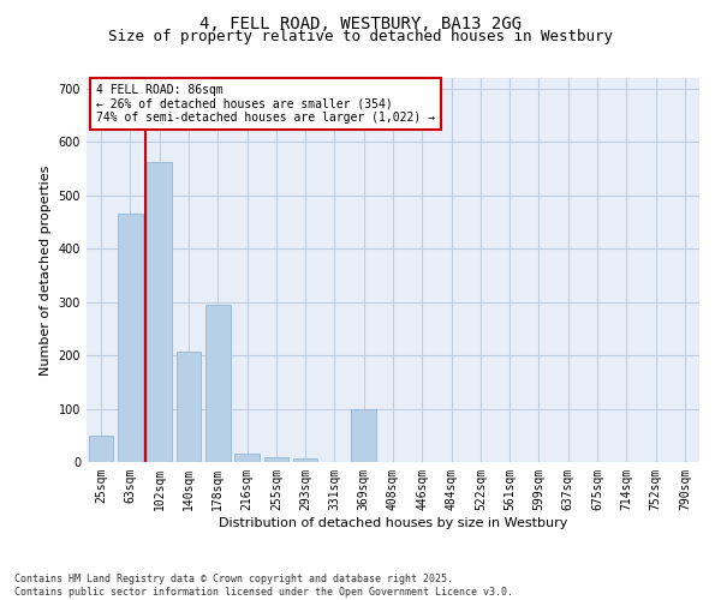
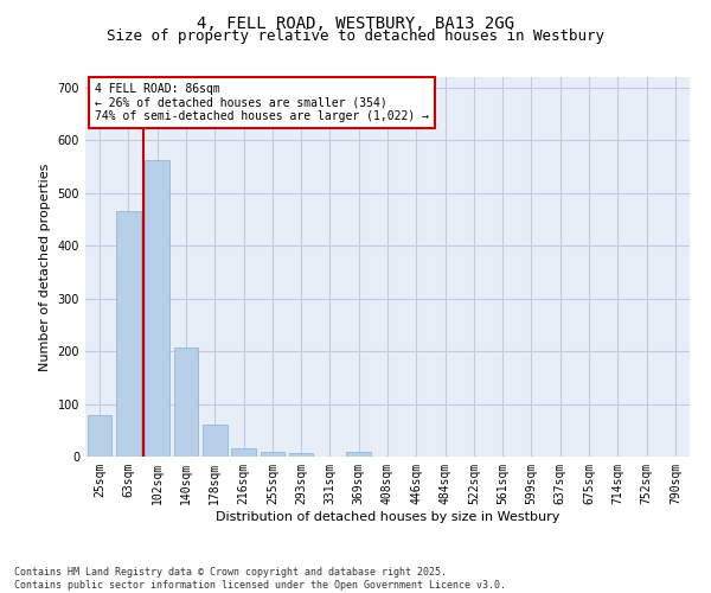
25sqm: 50 -> 78
178sqm: 295 -> 60
369sqm: 100 -> 8
